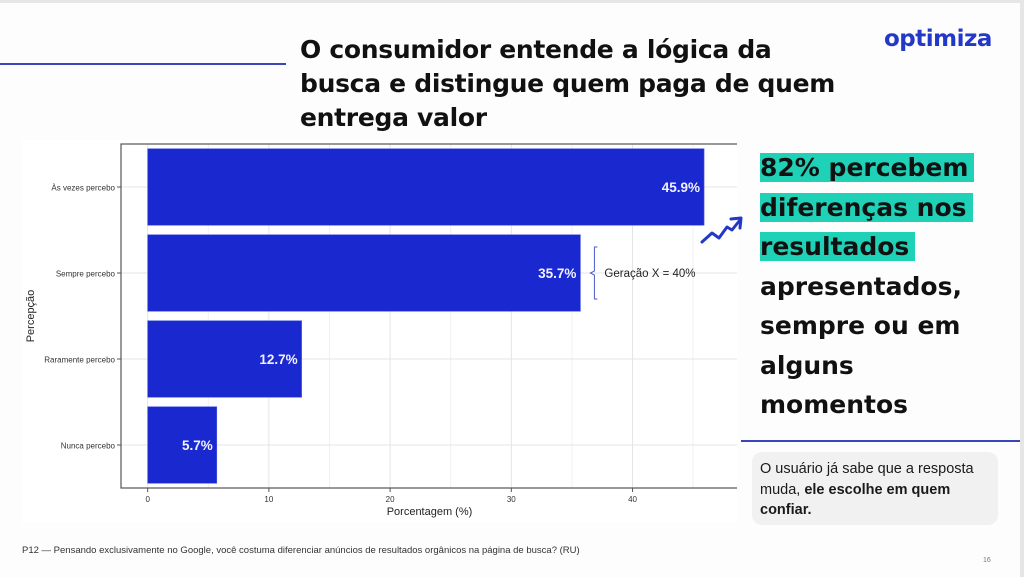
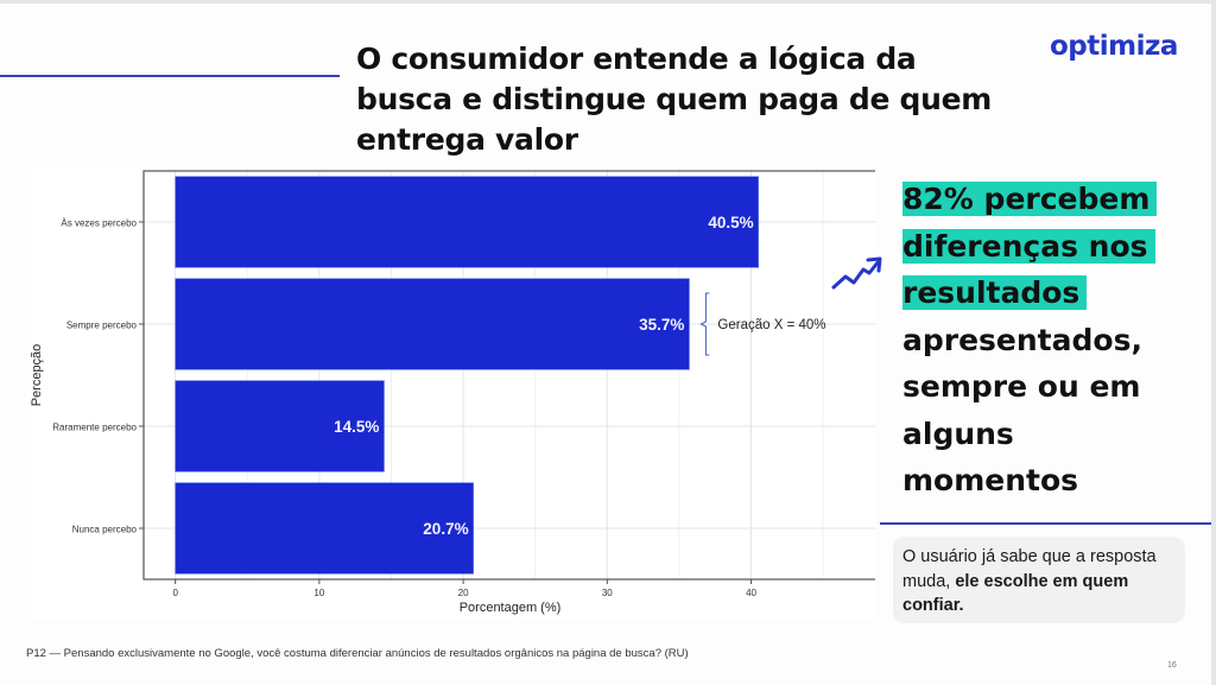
Às vezes percebo: 45.9% -> 40.5%
Raramente percebo: 12.7% -> 14.5%
Nunca percebo: 5.7% -> 20.7%
